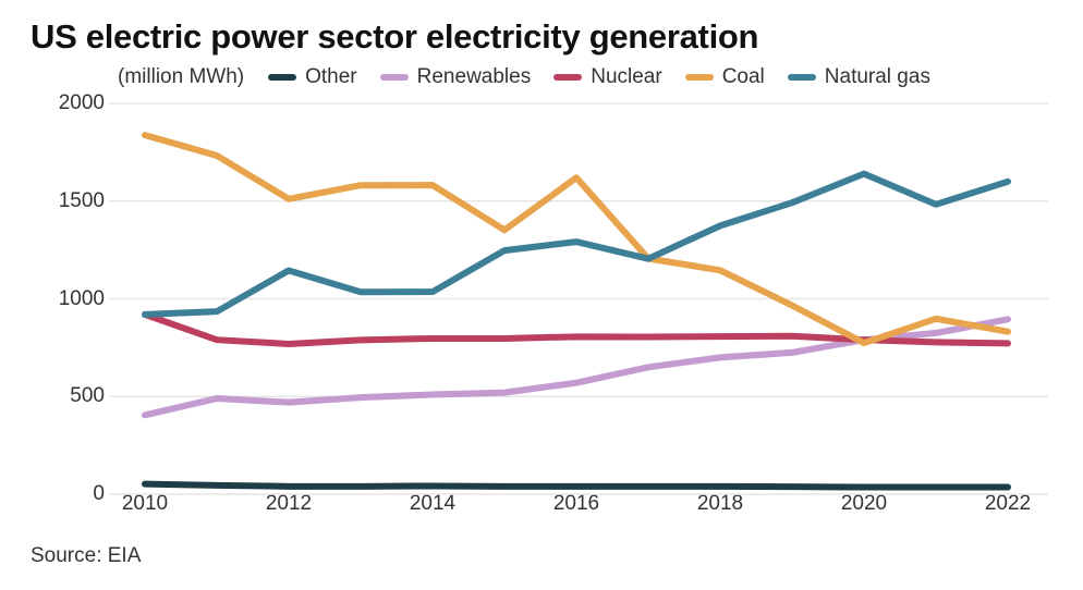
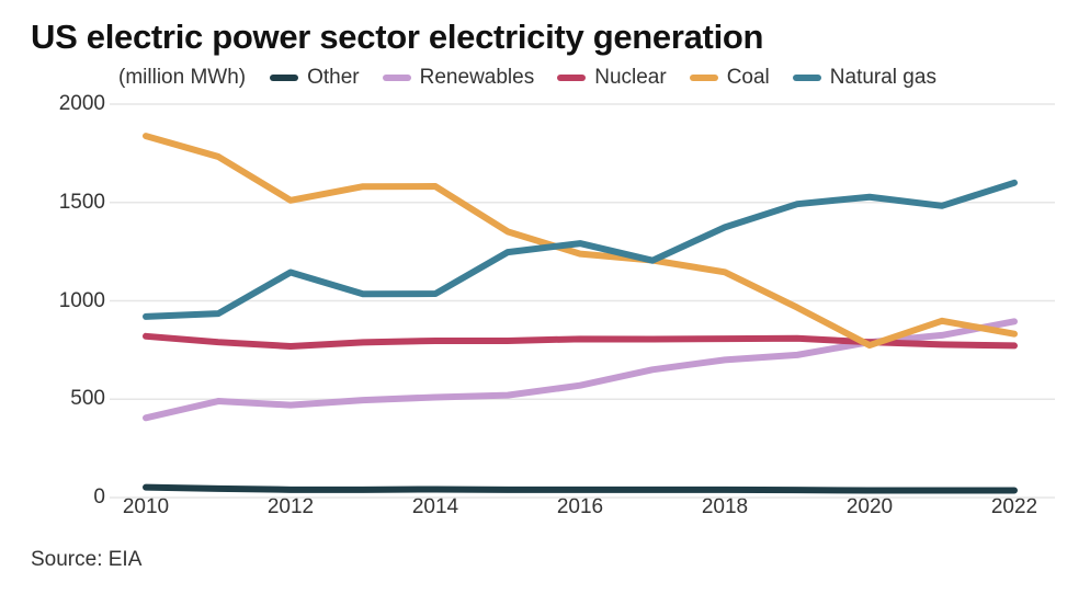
Nuclear/2010: 920 -> 820
Coal/2016: 1620 -> 1240
Natural gas/2020: 1640 -> 1530
